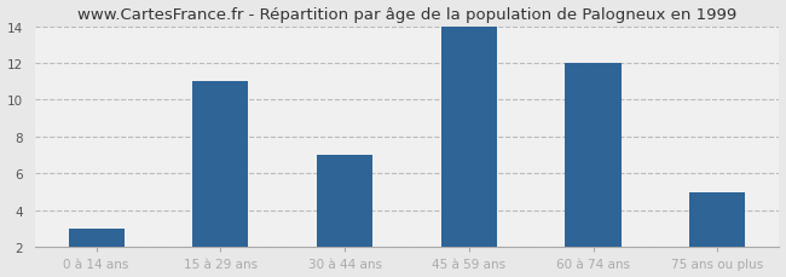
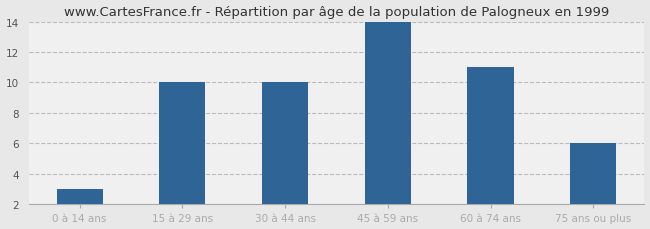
15 à 29 ans: 11 -> 10
30 à 44 ans: 7 -> 10
60 à 74 ans: 12 -> 11
75 ans ou plus: 5 -> 6
